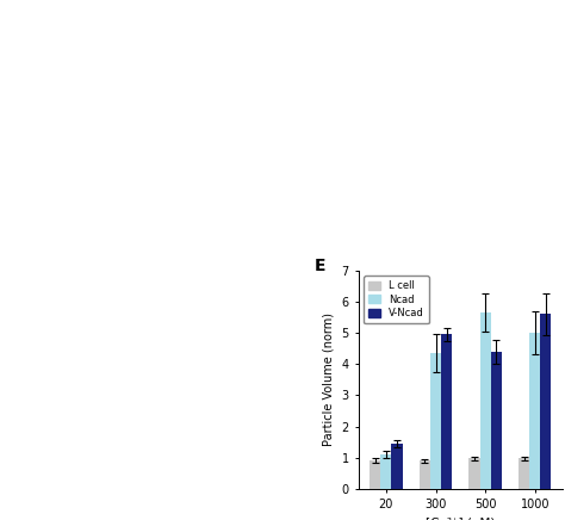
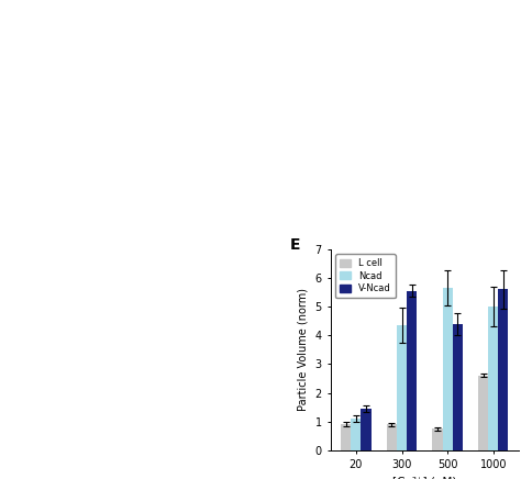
V-Ncad/300: 4.95 -> 5.55
L cell/500: 0.97 -> 0.75
L cell/1000: 0.97 -> 2.60
